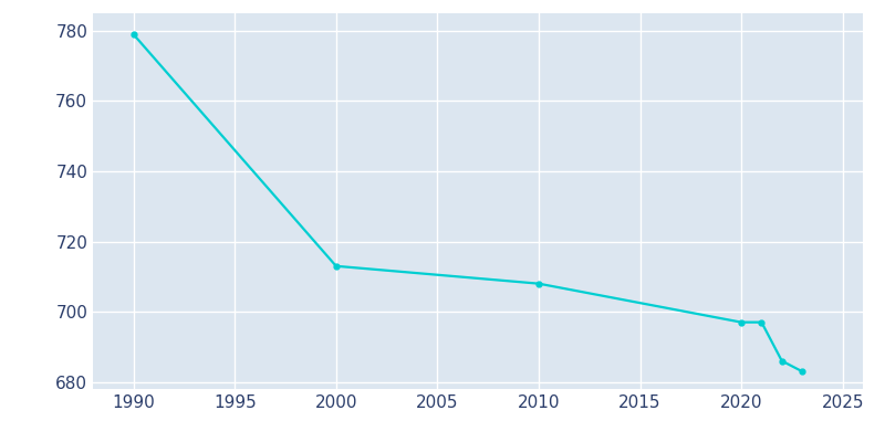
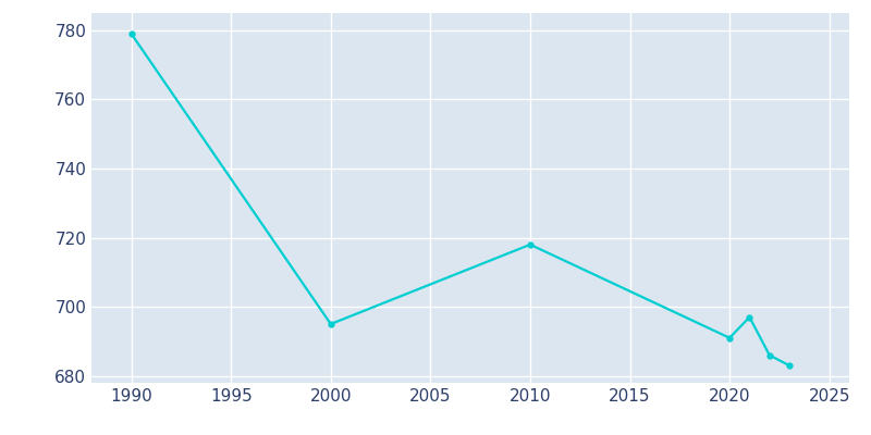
2000: 713 -> 695
2010: 708 -> 718
2020: 697 -> 691
